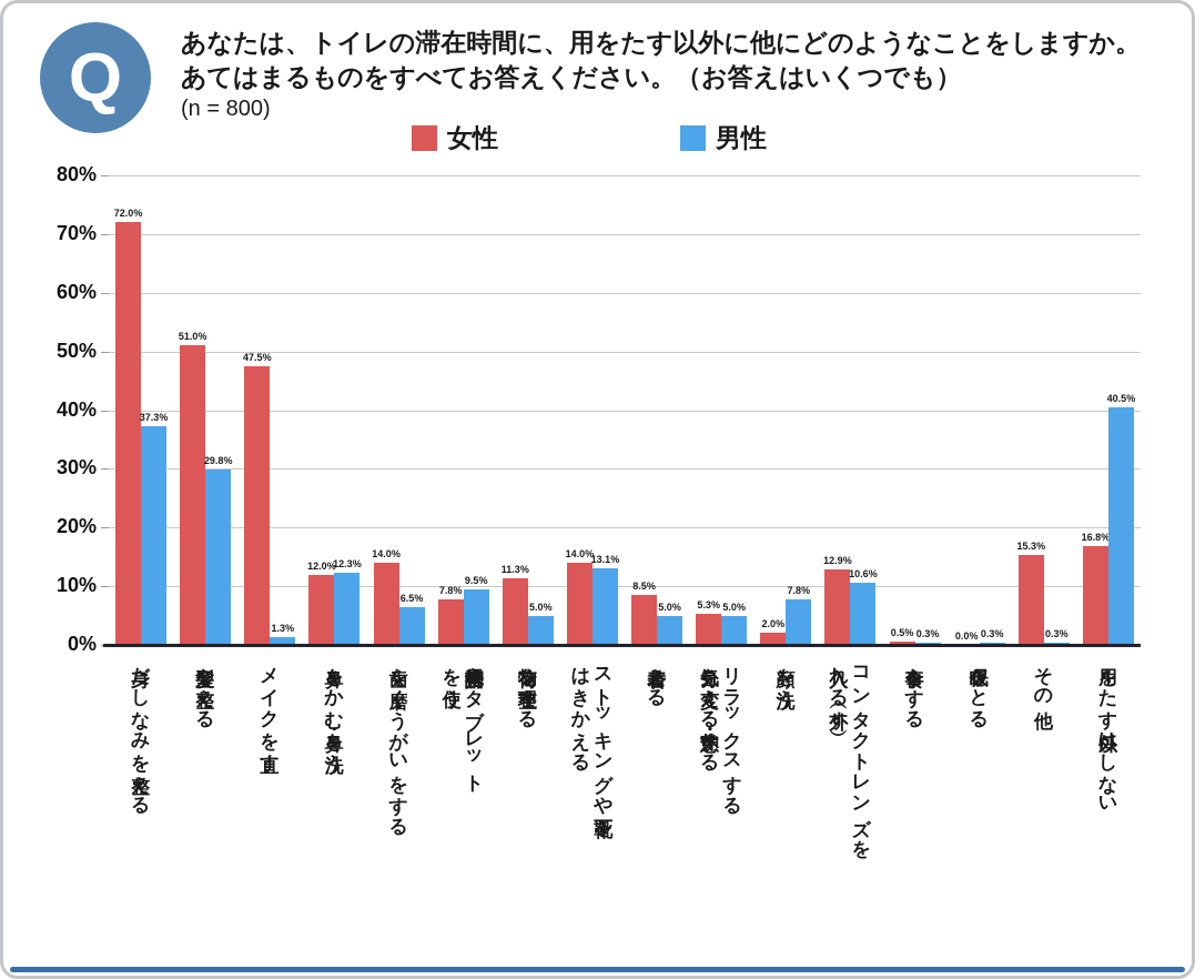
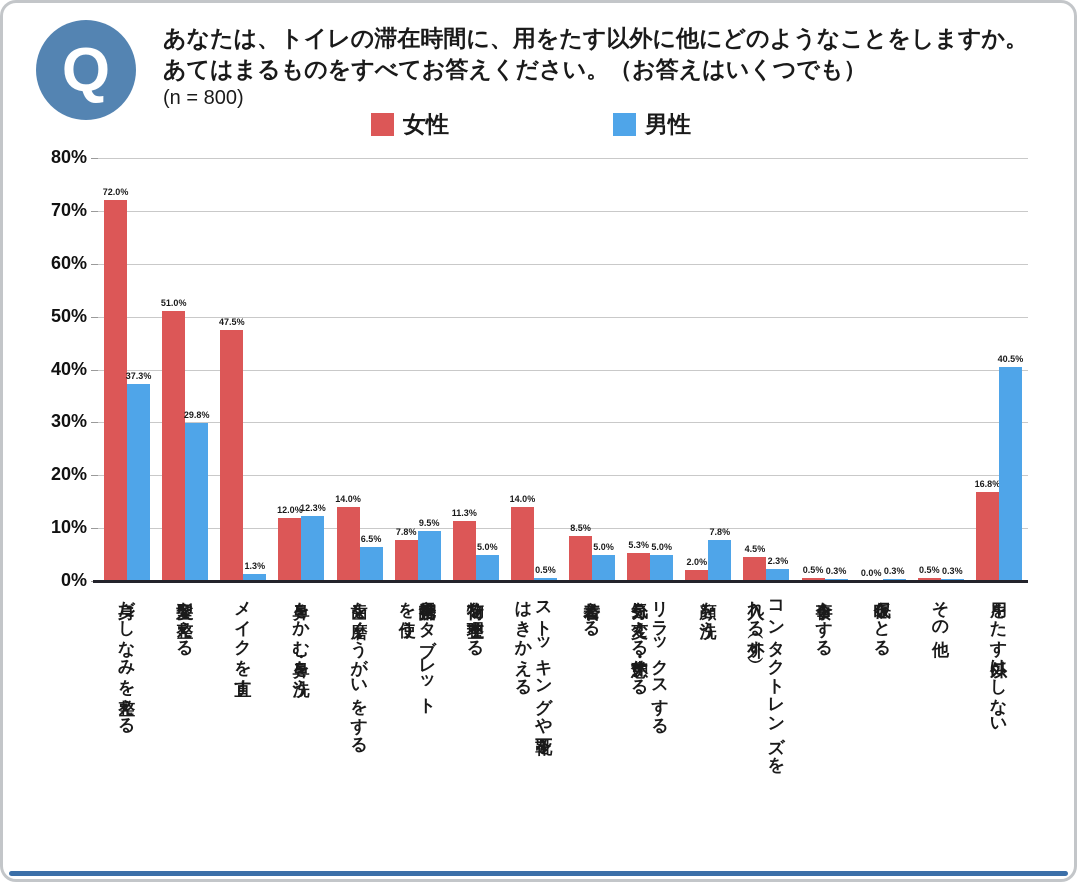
男性/ストッキングや靴下を はきかえる: 13.1% -> 0.5%
女性/コンタクトレンズを 入れる（外す）: 12.9% -> 4.5%
男性/コンタクトレンズを 入れる（外す）: 10.6% -> 2.3%
女性/その他: 15.3% -> 0.5%
